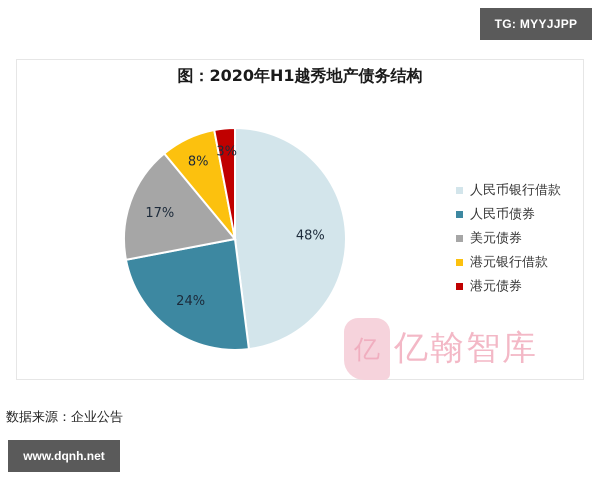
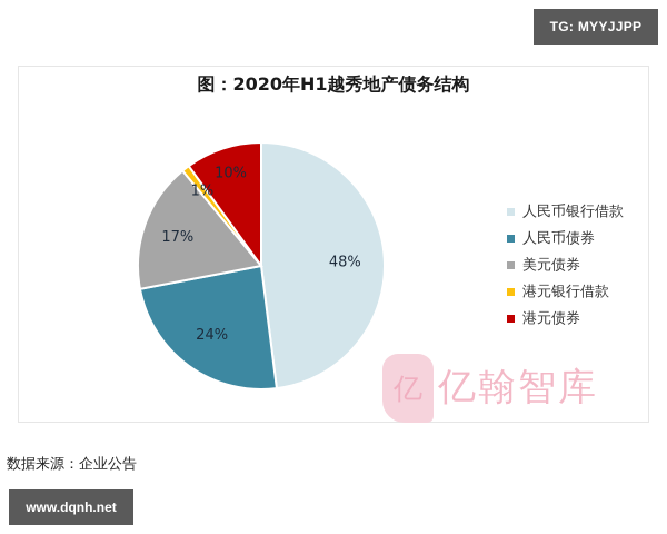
港元银行借款: 8% -> 1%
港元债券: 3% -> 10%
